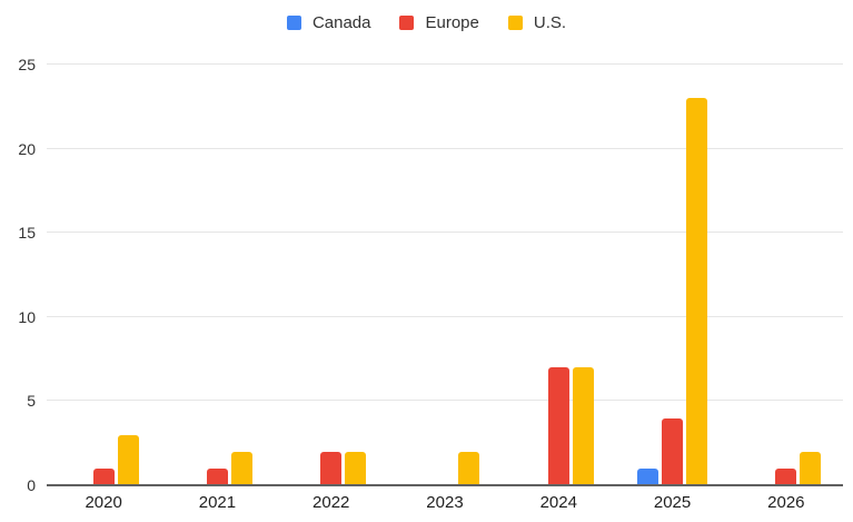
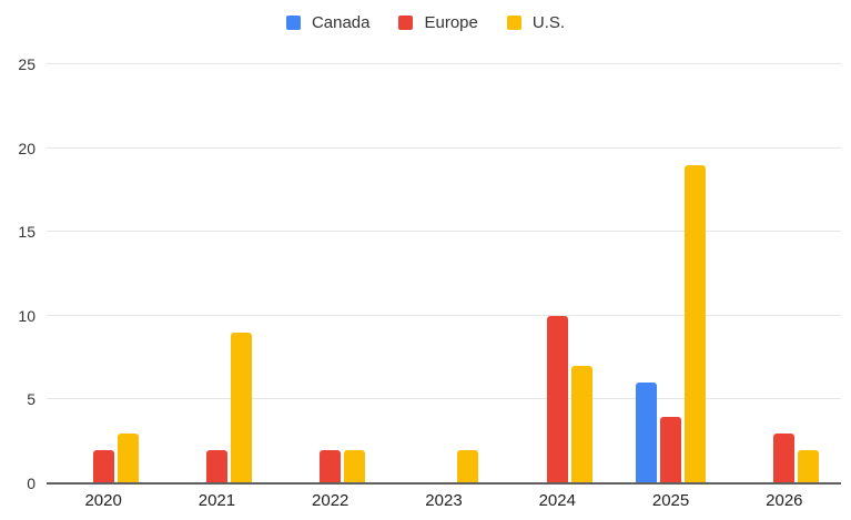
Europe/2020: 1 -> 2
Europe/2021: 1 -> 2
U.S./2021: 2 -> 9
Europe/2024: 7 -> 10
Canada/2025: 1 -> 6
U.S./2025: 23 -> 19
Europe/2026: 1 -> 3
